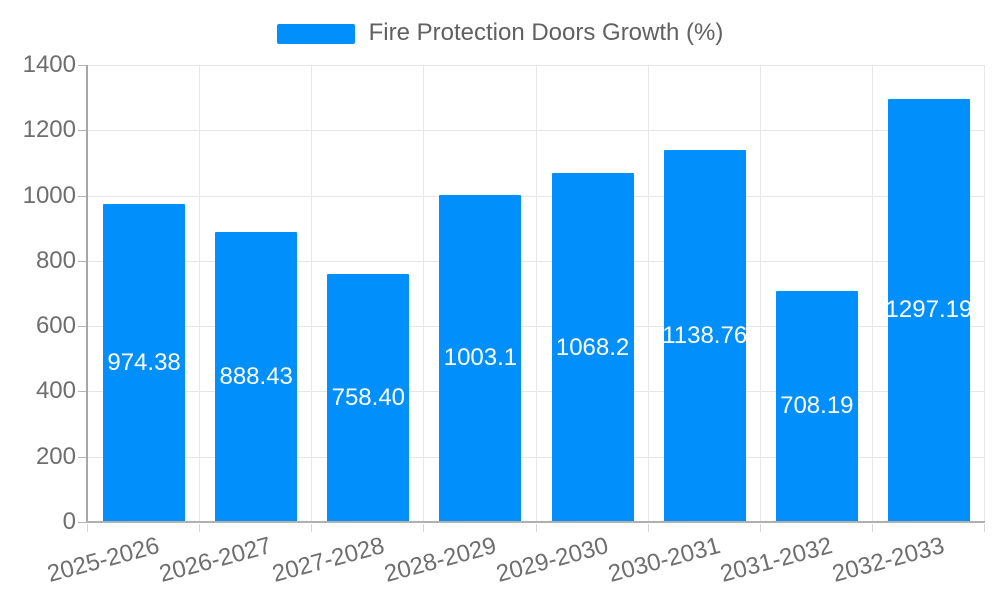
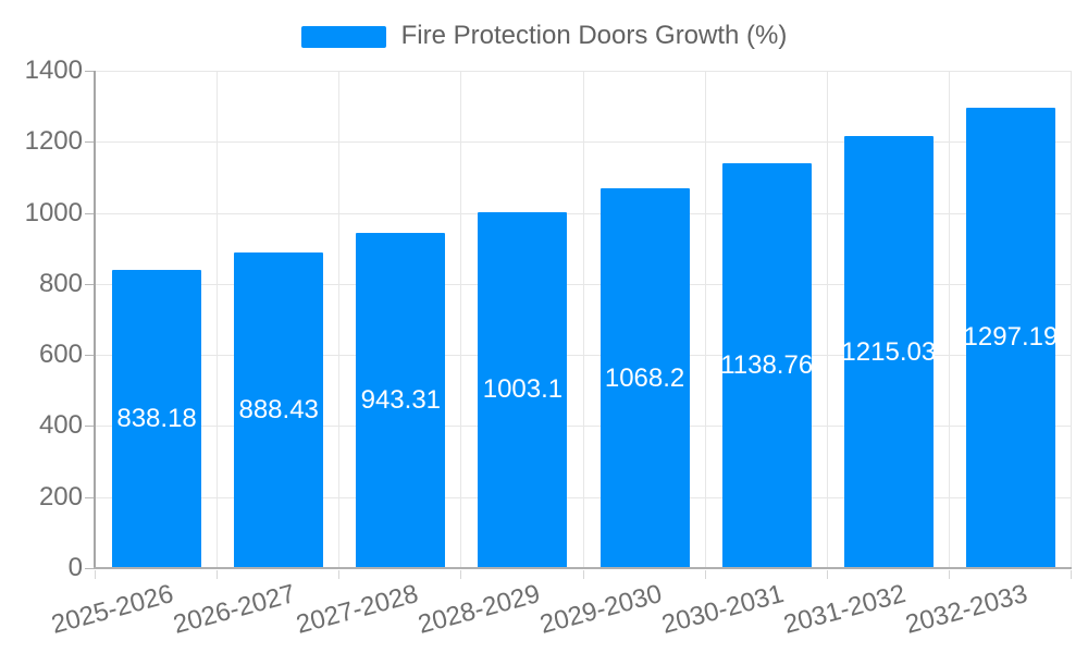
2025-2026: 974.38 -> 838.18
2027-2028: 758.40 -> 943.31
2031-2032: 708.19 -> 1215.03
